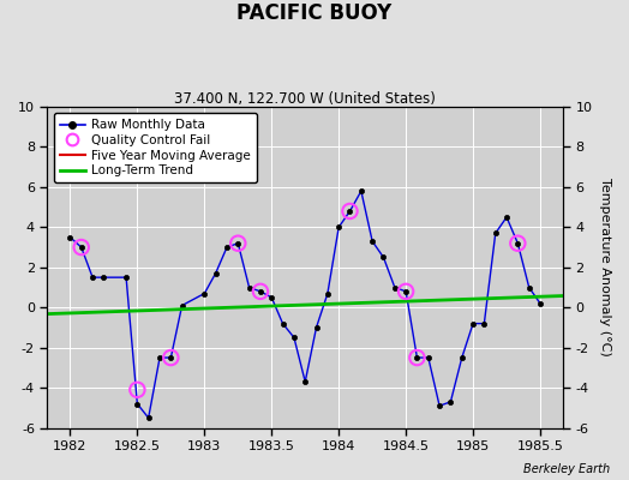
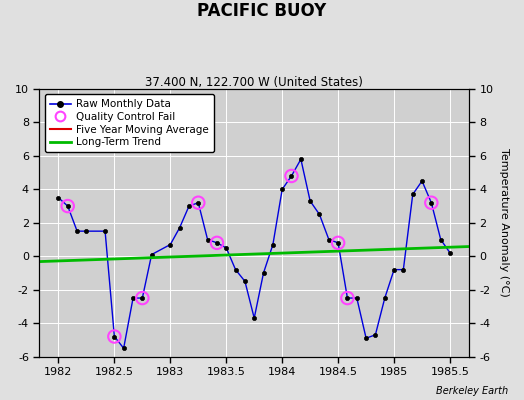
Quality Control Fail/1982.5: -4.1 -> -4.8
